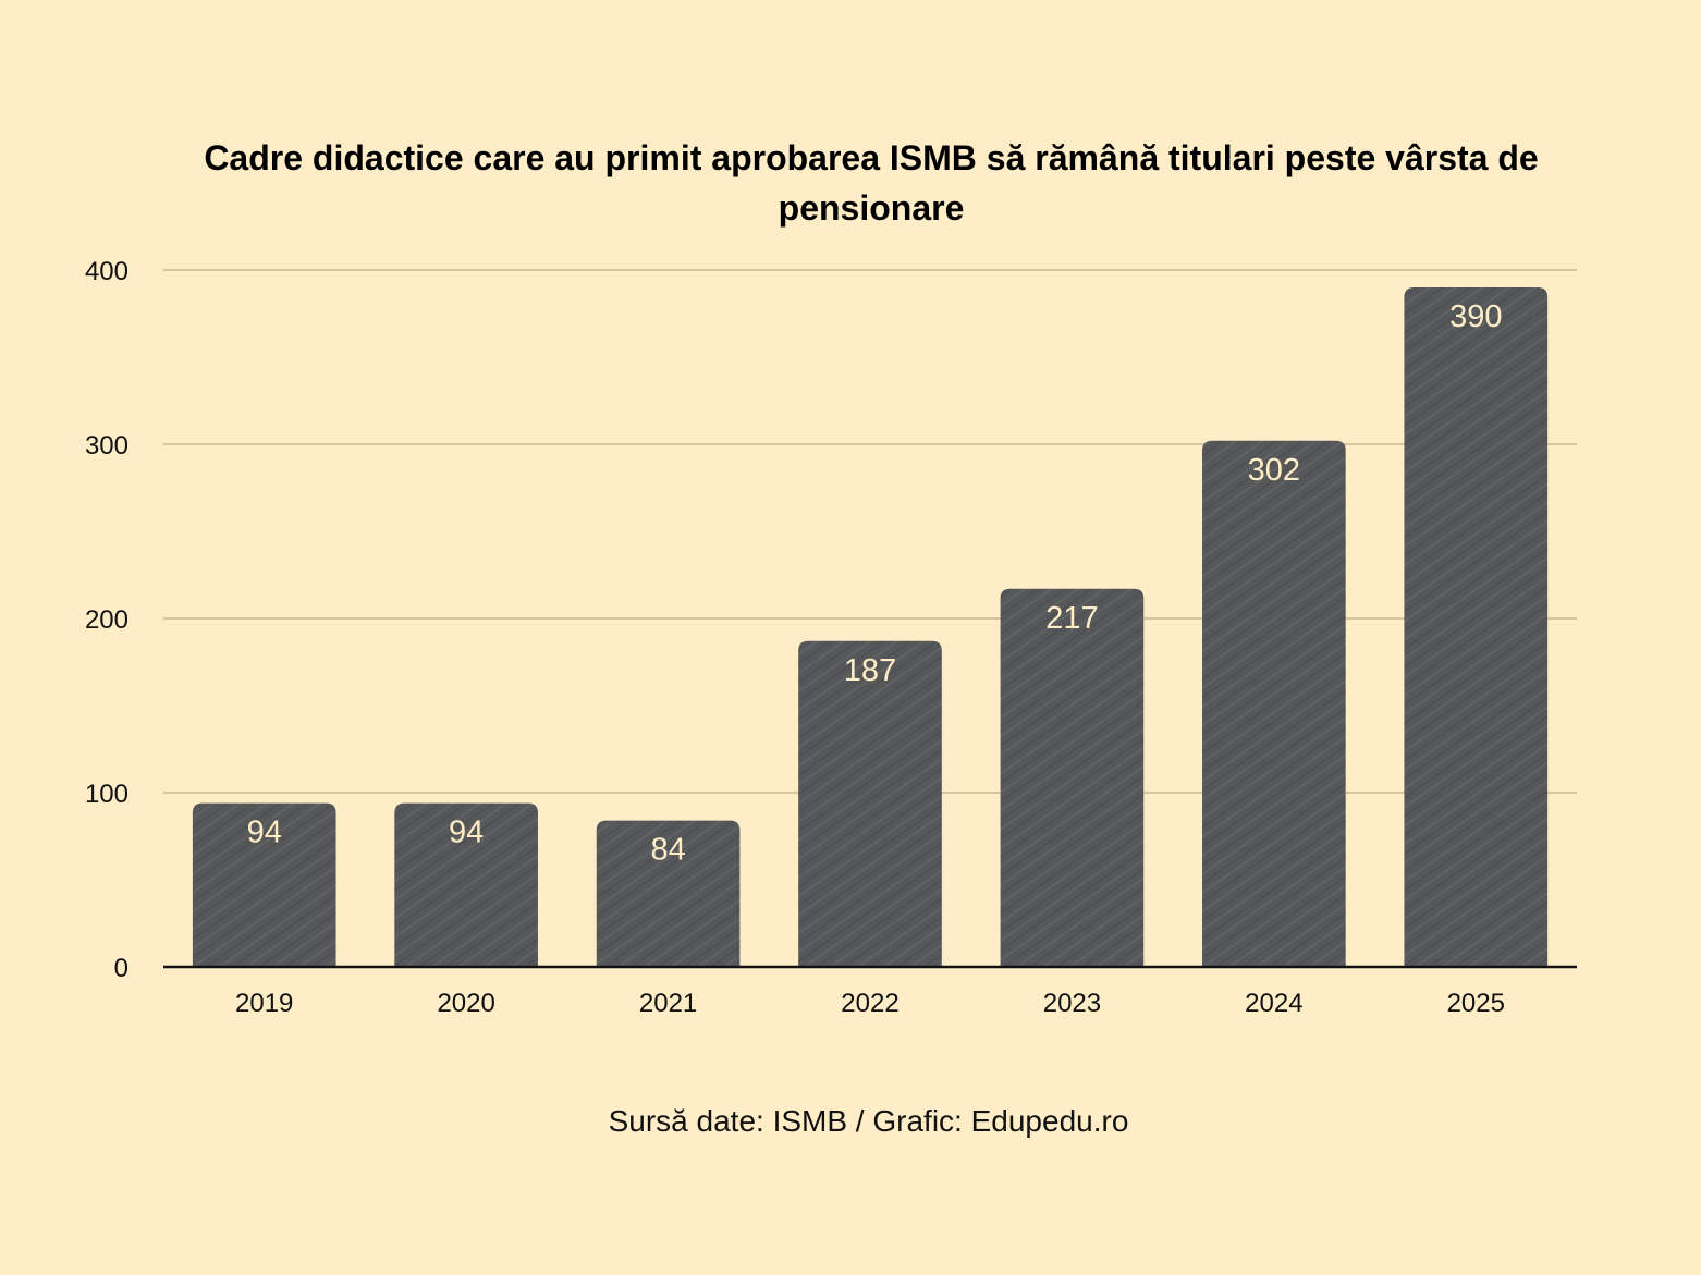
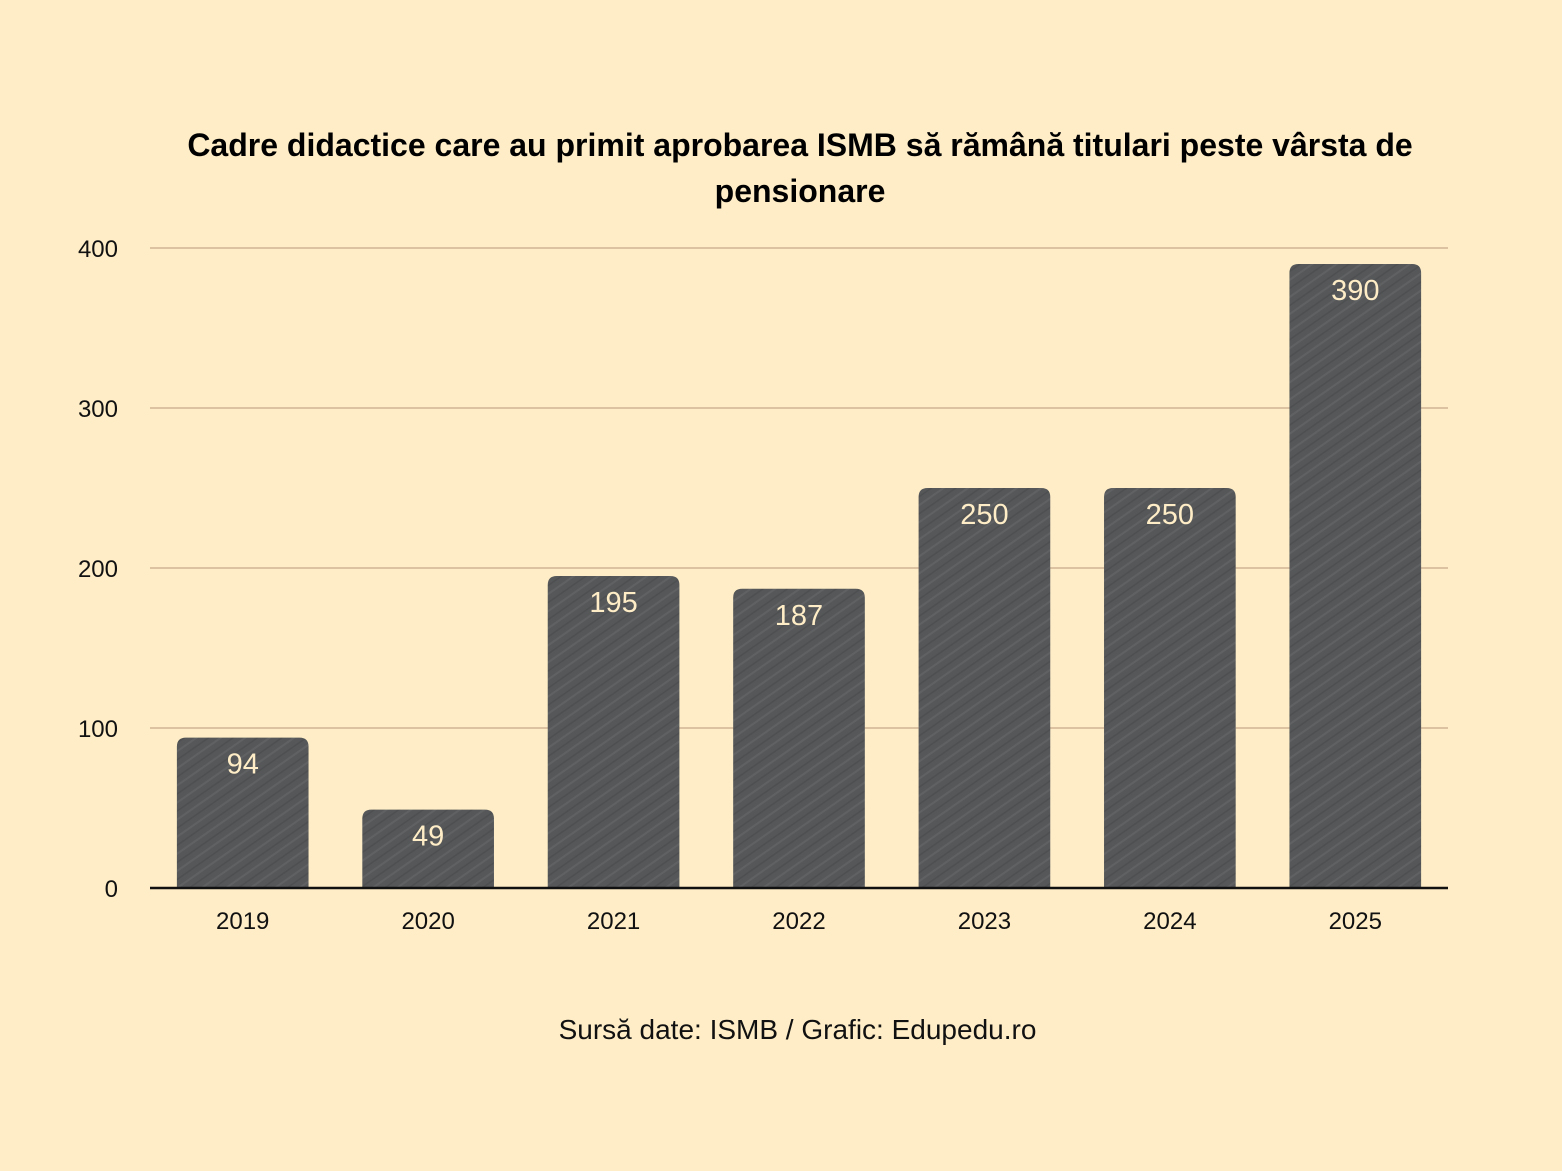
2020: 94 -> 49
2021: 84 -> 195
2023: 217 -> 250
2024: 302 -> 250
